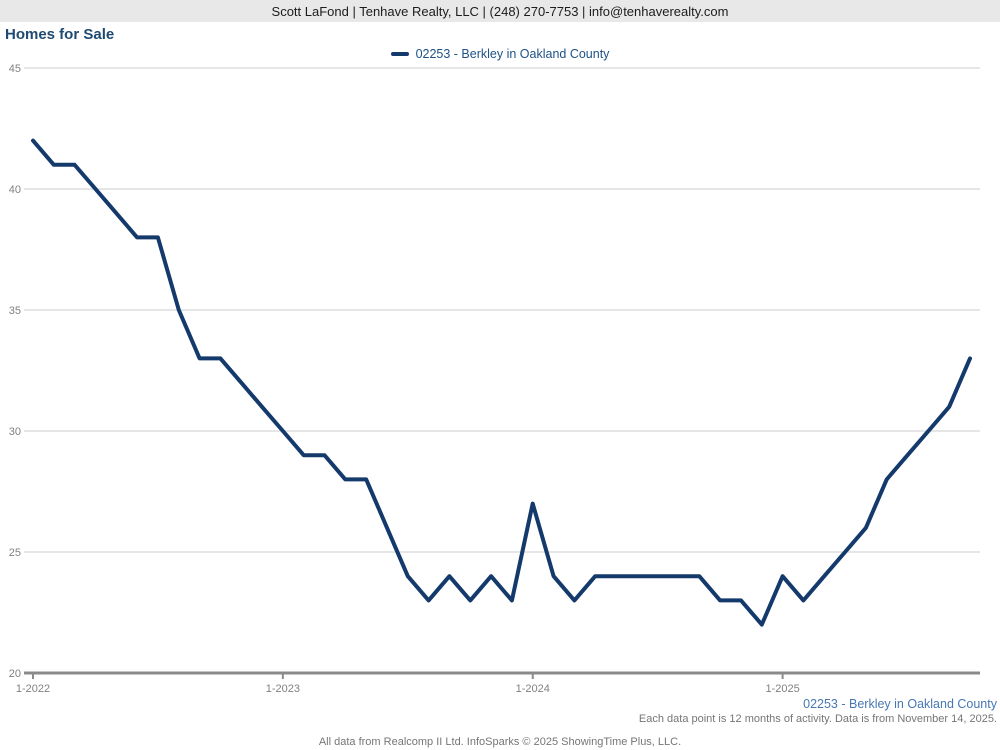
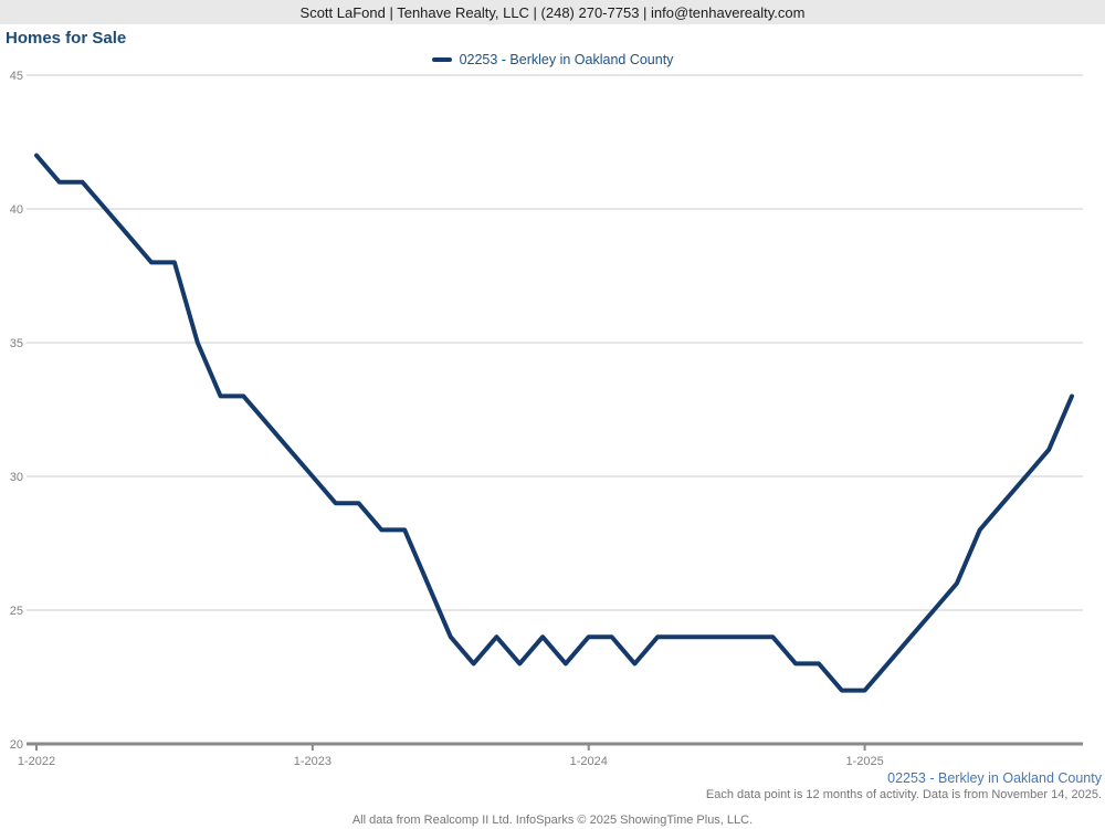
1-2024: 27 -> 24
1-2025: 24 -> 22
